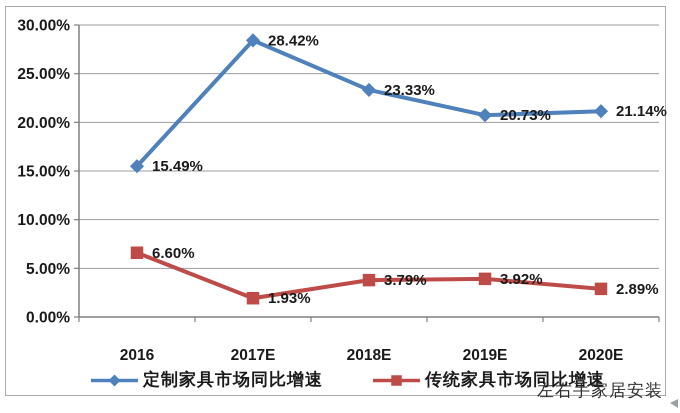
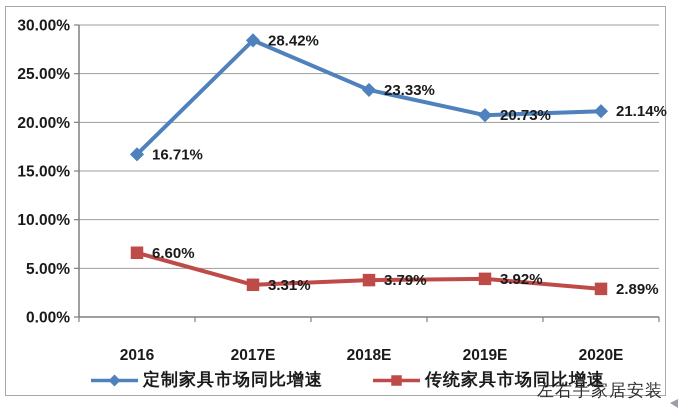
定制家具市场同比增速/2016: 15.49% -> 16.71%
传统家具市场同比增速/2017E: 1.93% -> 3.31%
